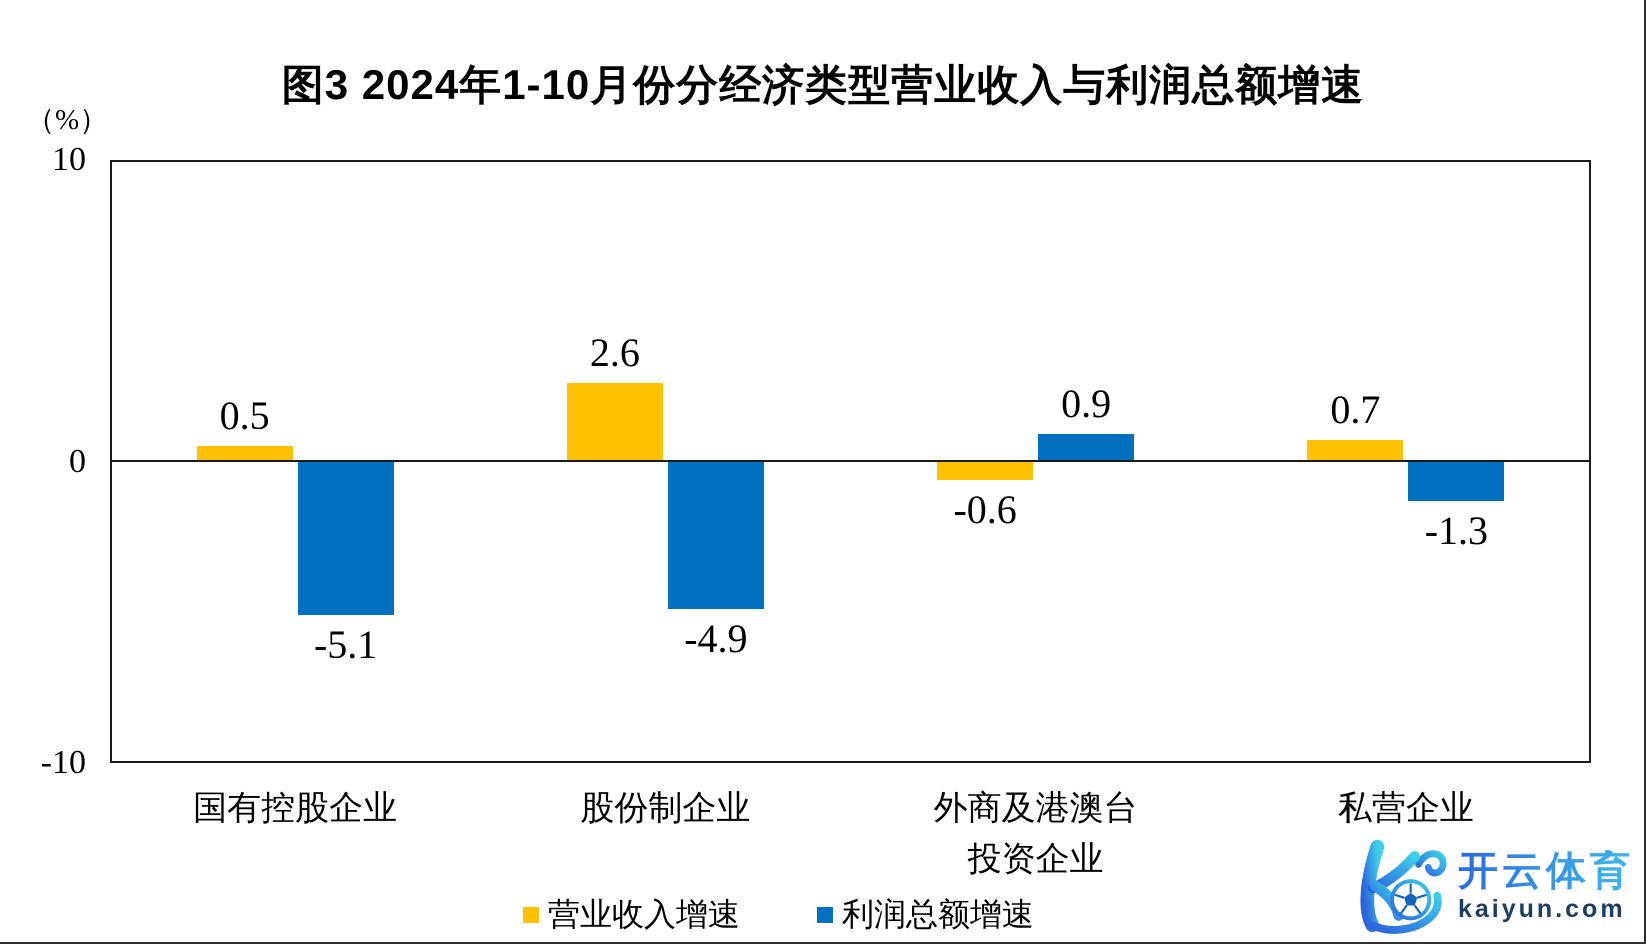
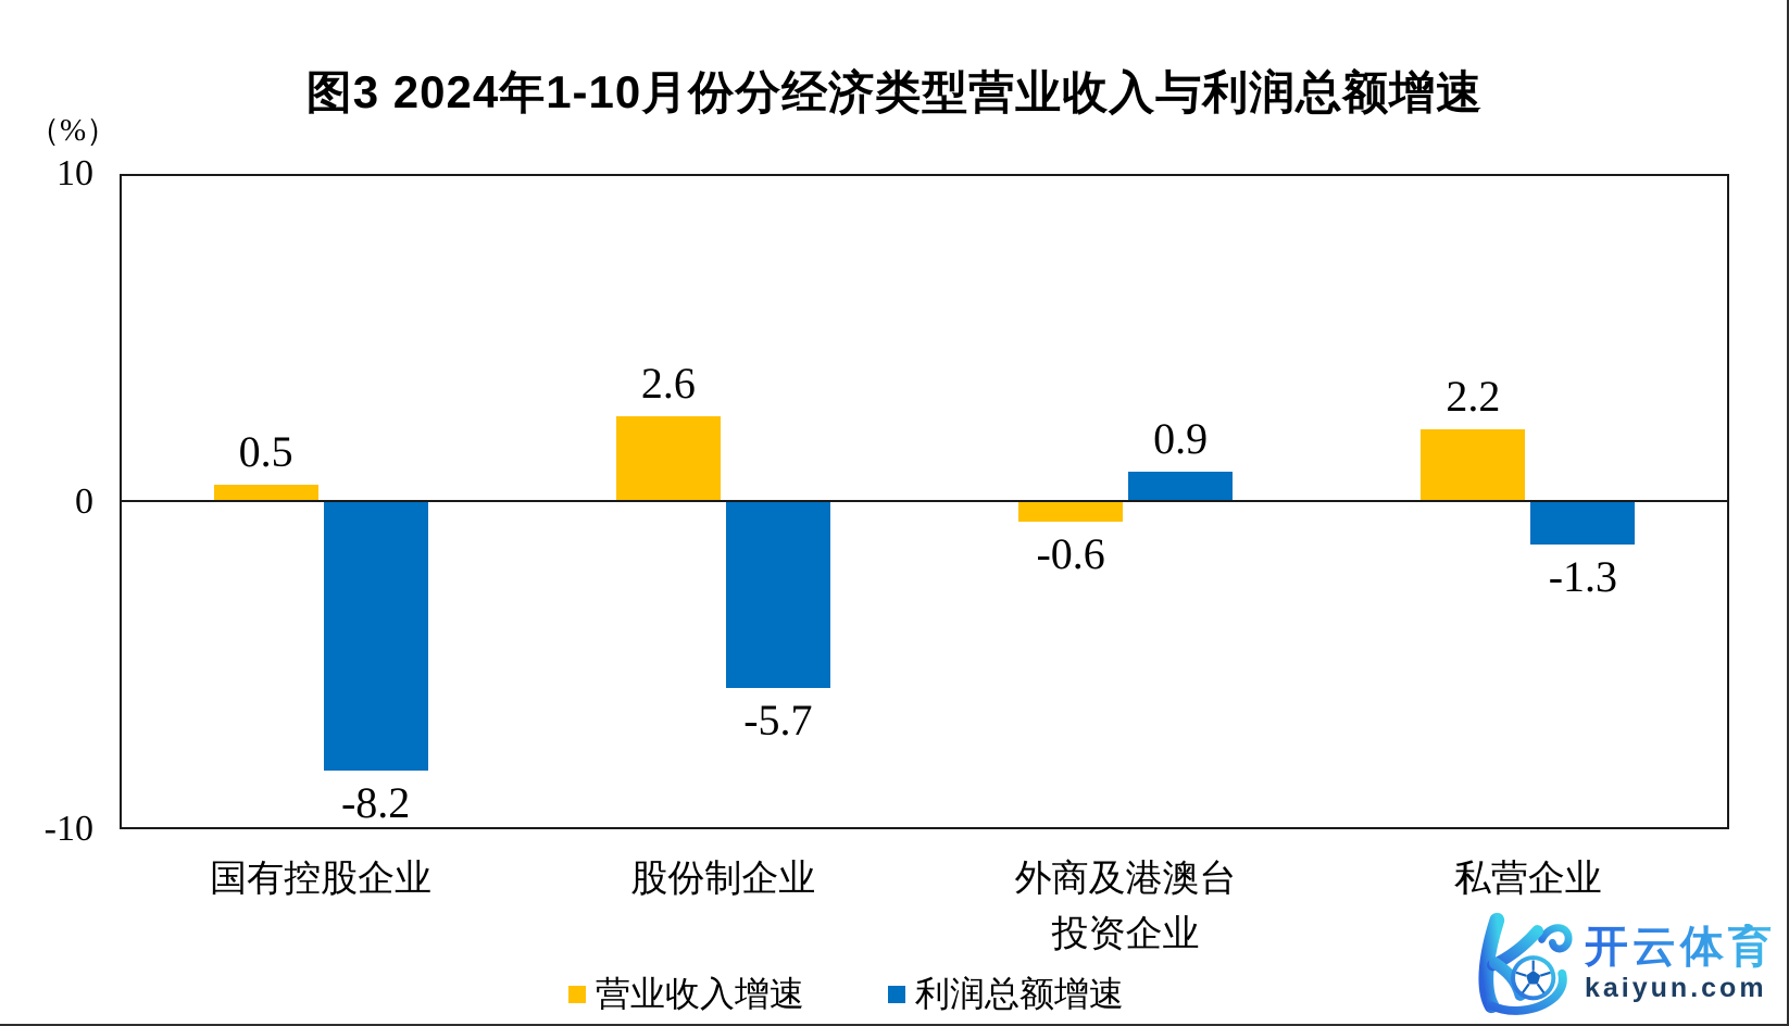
利润总额增速/国有控股企业: -5.1 -> -8.2
利润总额增速/股份制企业: -4.9 -> -5.7
营业收入增速/私营企业: 0.7 -> 2.2
